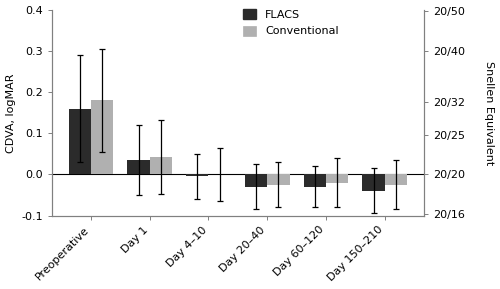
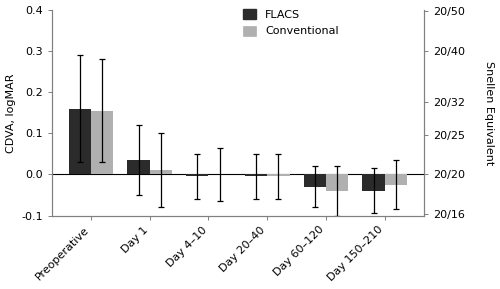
Conventional/Preoperative: 0.180 -> 0.155
Conventional/Day 1: 0.042 -> 0.010
FLACS/Day 20–40: -0.030 -> -0.005
Conventional/Day 20–40: -0.025 -> -0.005
Conventional/Day 60–120: -0.020 -> -0.040
